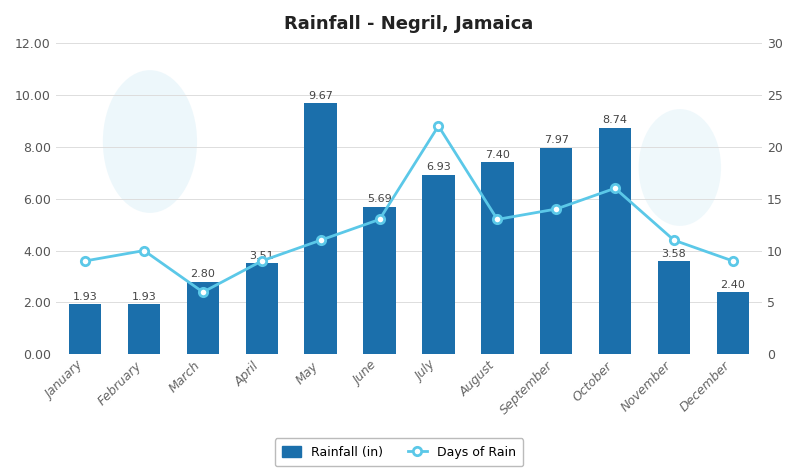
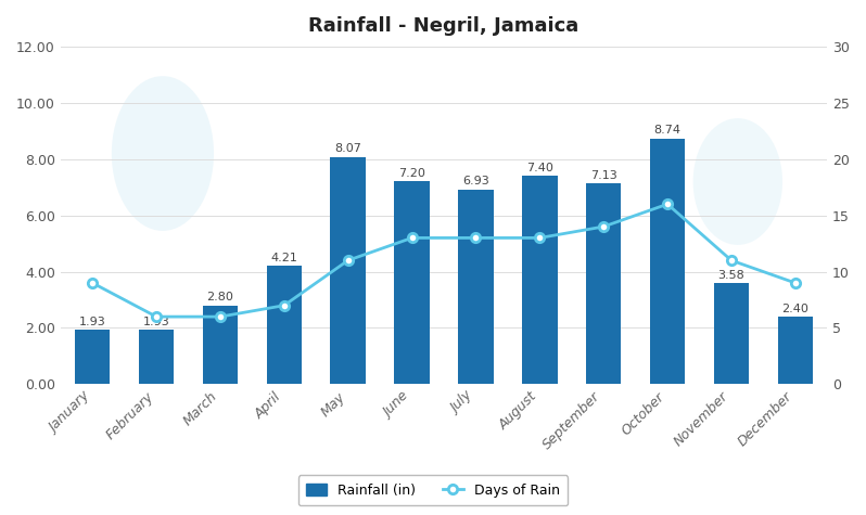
Days of Rain/February: 10 -> 6
Rainfall (in)/April: 3.51 -> 4.21
Days of Rain/April: 9 -> 7
Rainfall (in)/May: 9.67 -> 8.07
Rainfall (in)/June: 5.69 -> 7.20
Days of Rain/July: 22 -> 13
Rainfall (in)/September: 7.97 -> 7.13
